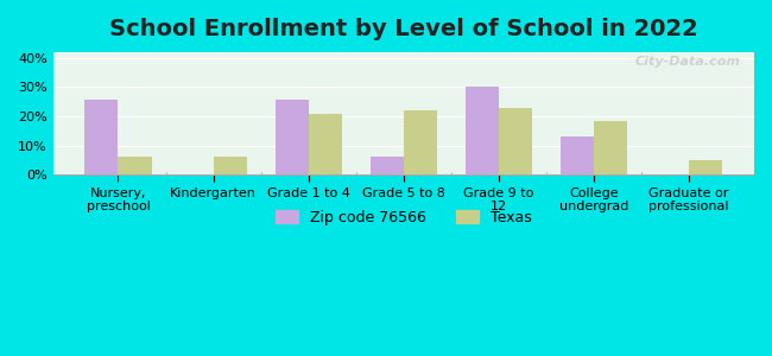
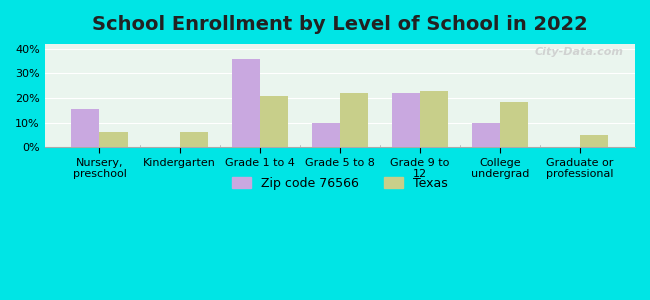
Zip code 76566/Nursery, preschool: 25.5% -> 15.5%
Zip code 76566/Grade 1 to 4: 25.5% -> 36.0%
Zip code 76566/Grade 5 to 8: 6.0% -> 10.0%
Zip code 76566/Grade 9 to 12: 30.0% -> 22.0%
Zip code 76566/College undergrad: 13.0% -> 10.0%
